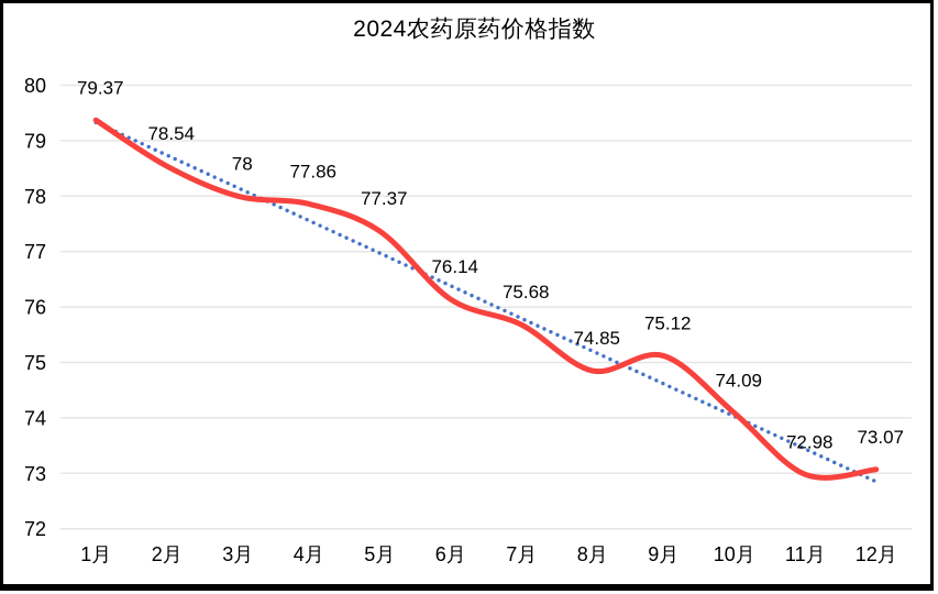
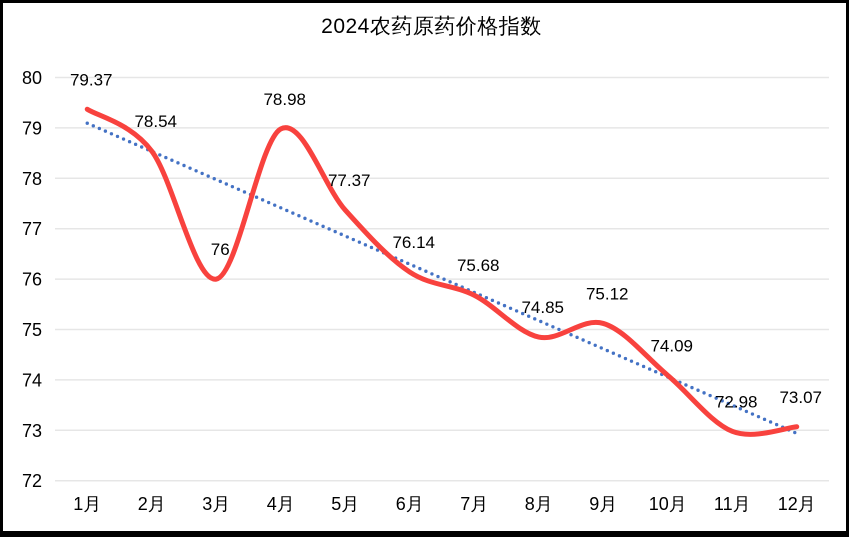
3月: 78 -> 76
4月: 77.86 -> 78.98
